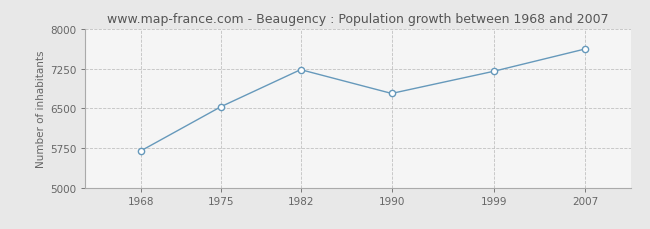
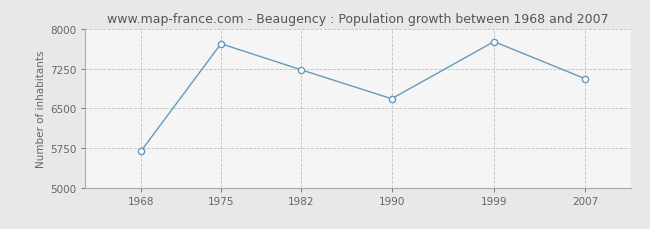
1975: 6530 -> 7720
1990: 6780 -> 6680
1999: 7200 -> 7760
2007: 7620 -> 7060
